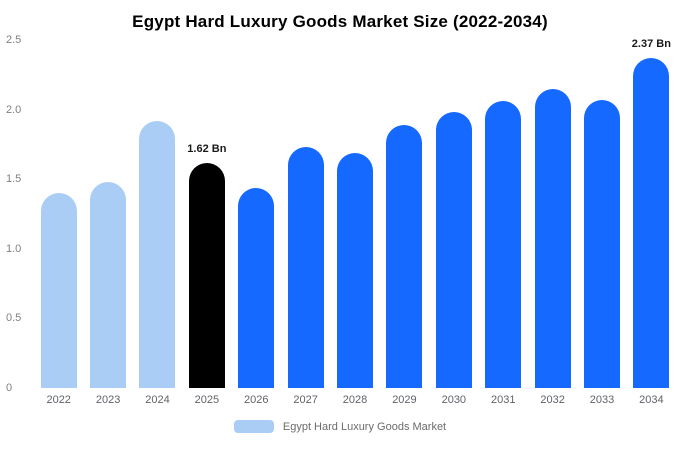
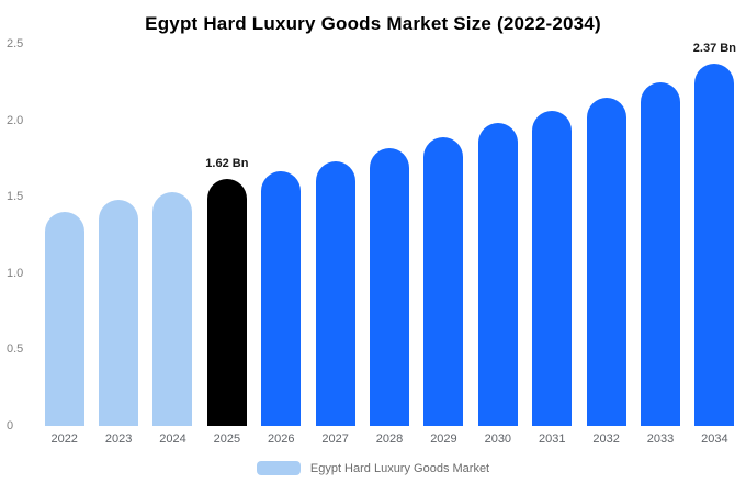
2024: 1.92 -> 1.53
2026: 1.44 -> 1.67
2028: 1.69 -> 1.82
2033: 2.07 -> 2.25
